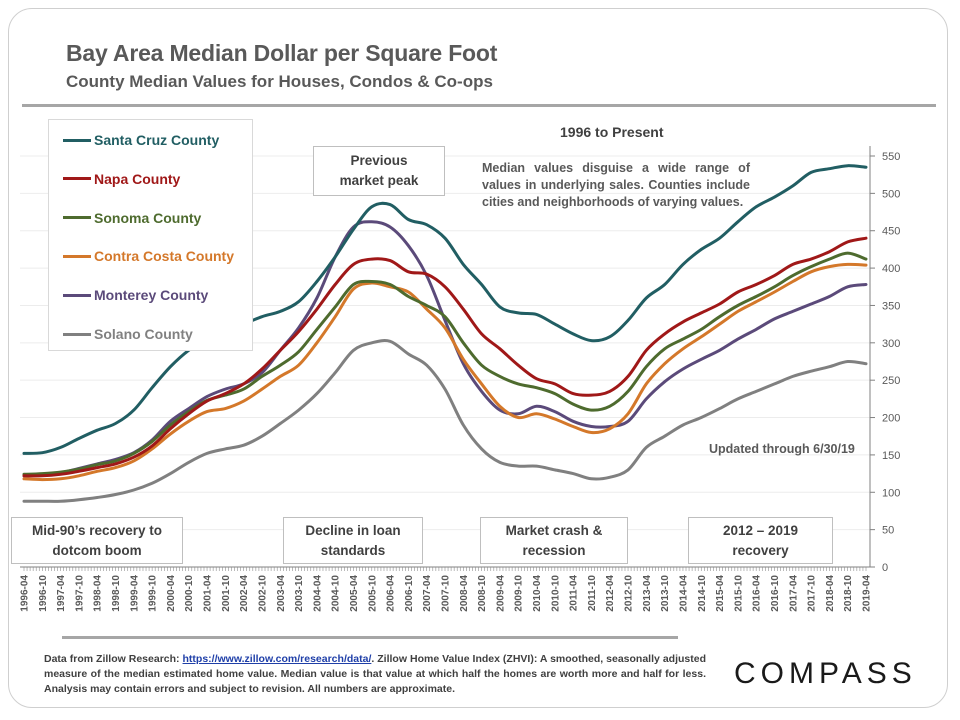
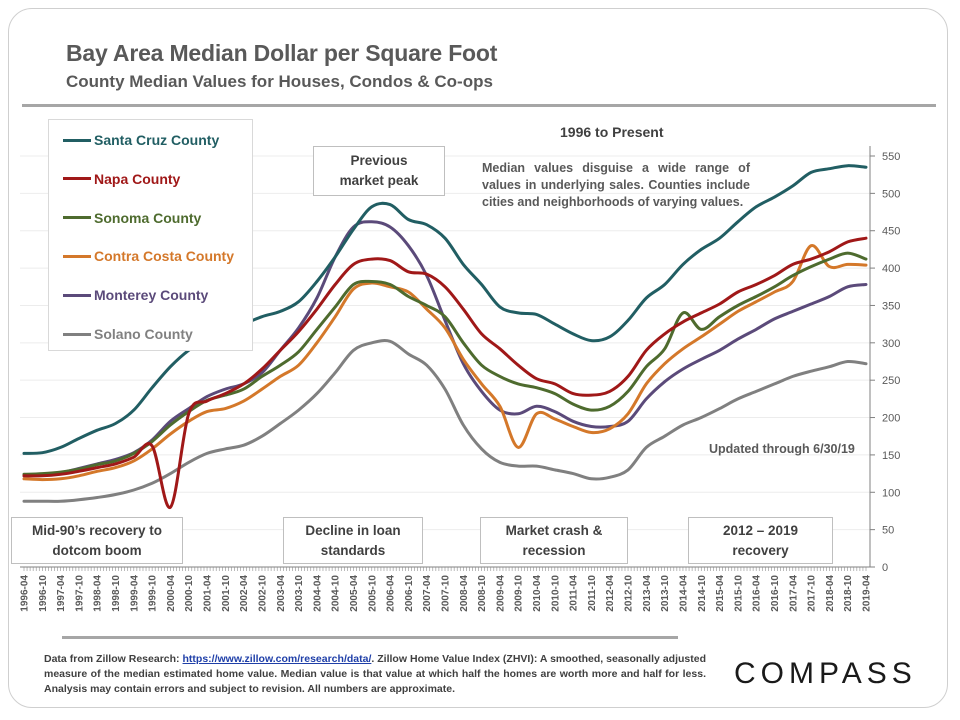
Napa County/2000-04: 180 -> 80
Contra Costa County/2009-10: 200 -> 160
Sonoma County/2014-04: 300 -> 340
Contra Costa County/2017-10: 400 -> 430
